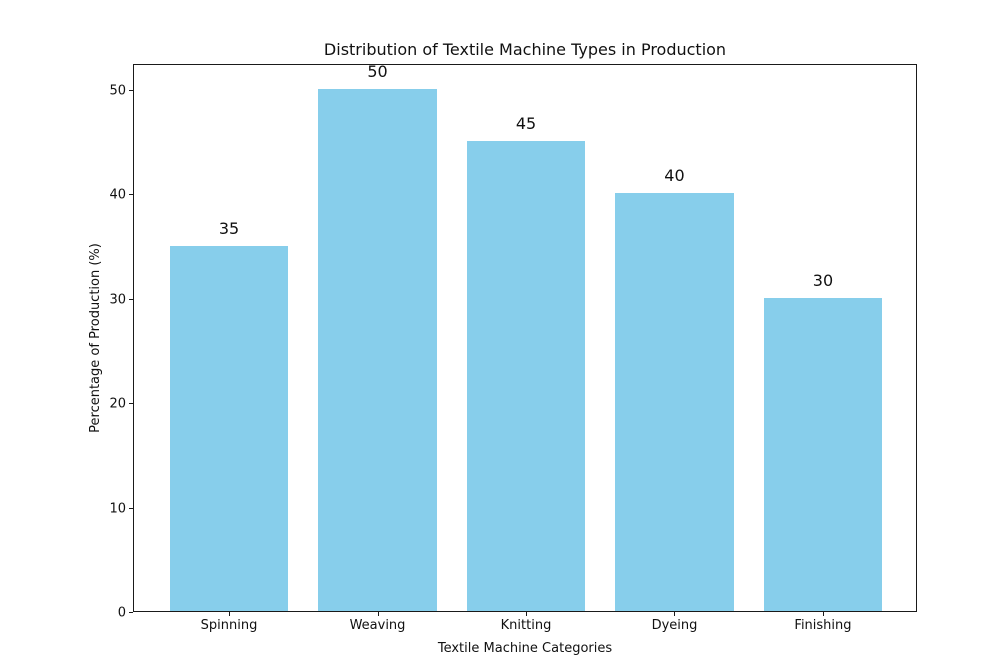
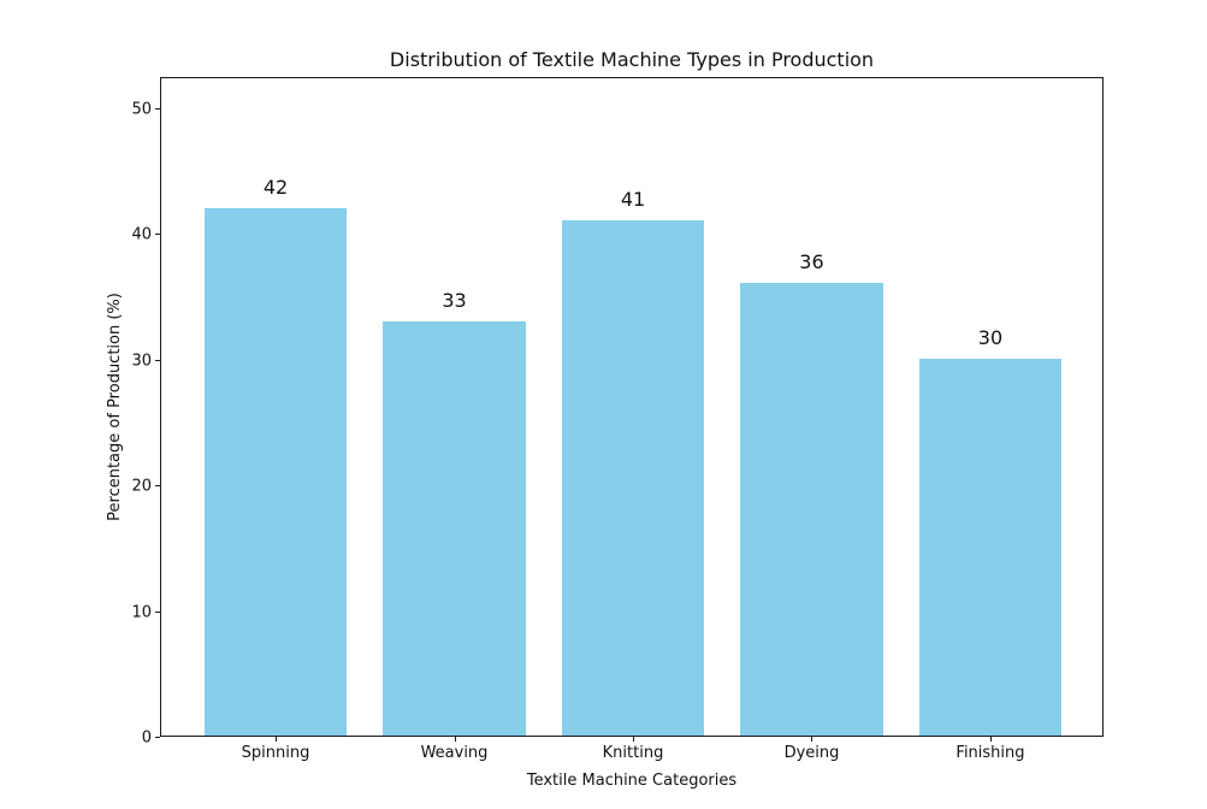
Spinning: 35 -> 42
Weaving: 50 -> 33
Knitting: 45 -> 41
Dyeing: 40 -> 36
